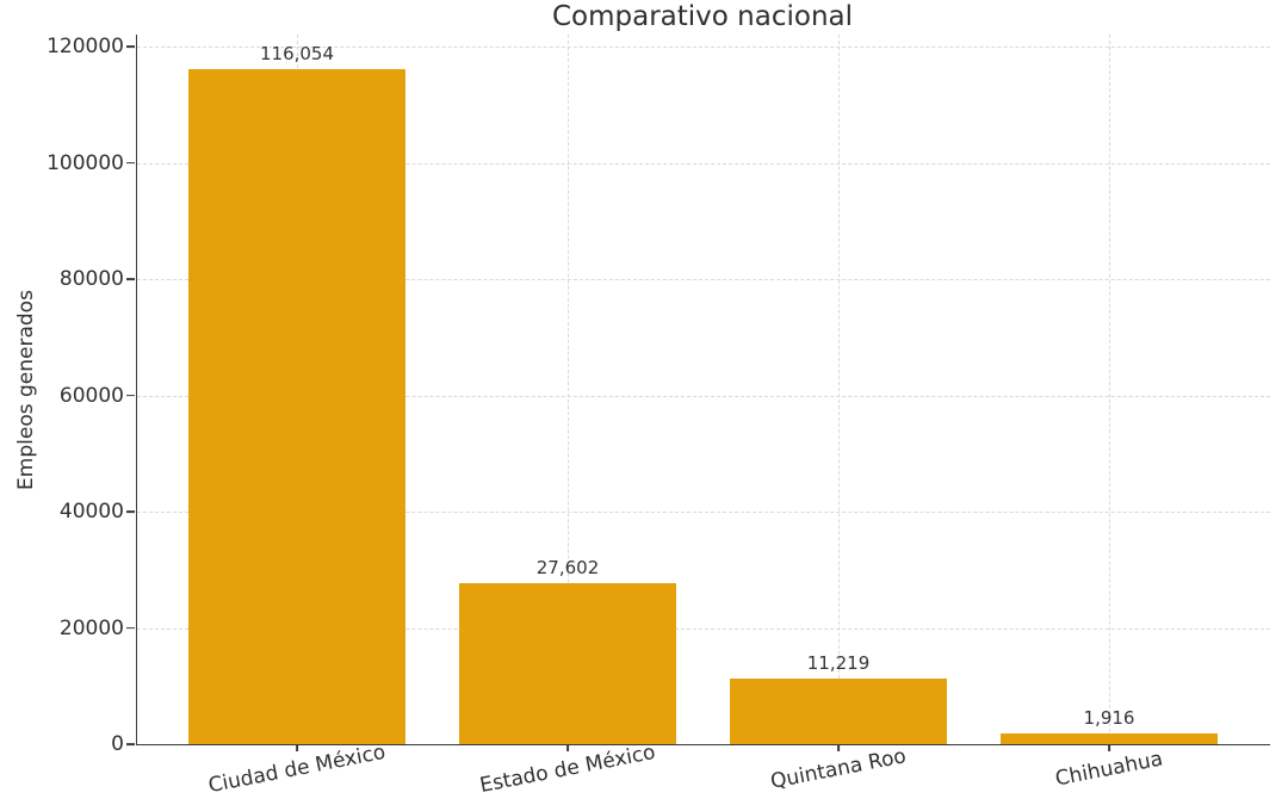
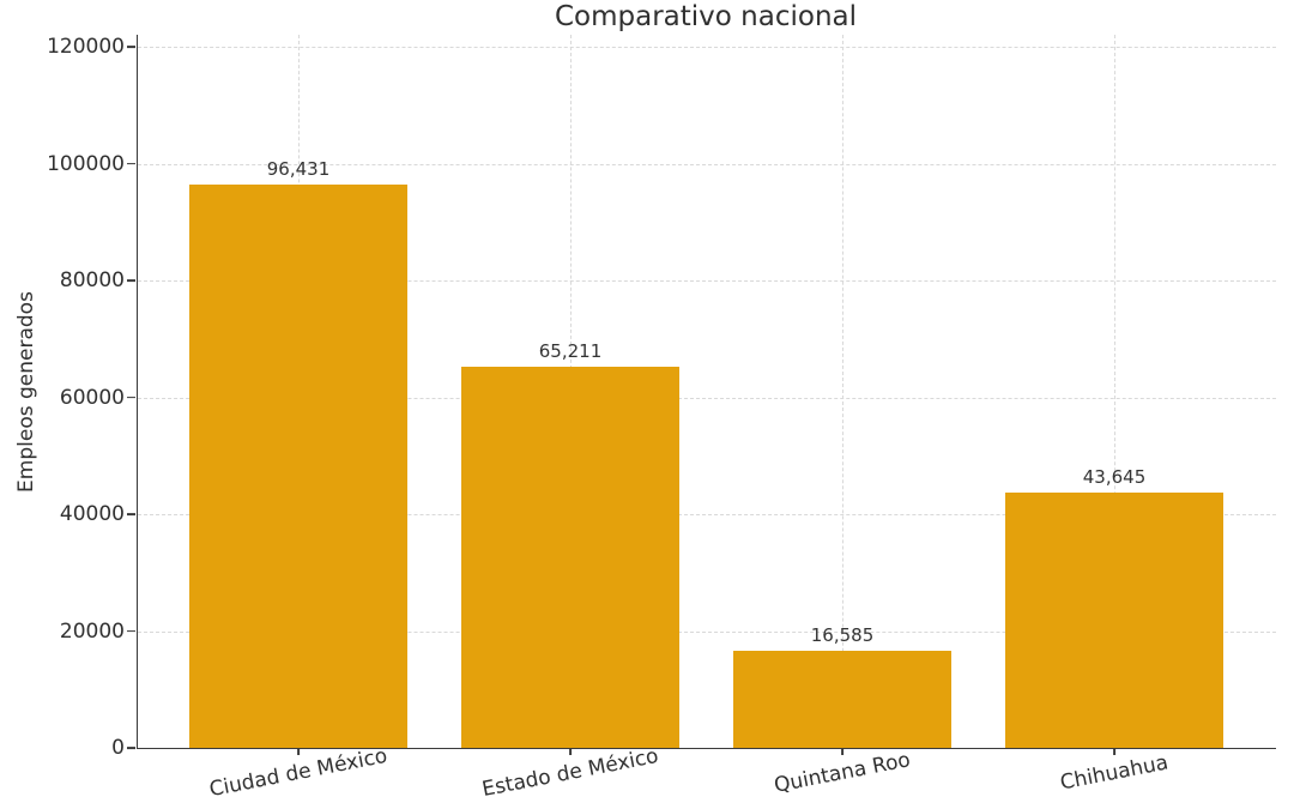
Ciudad de México: 116,054 -> 96,431
Estado de México: 27,602 -> 65,211
Quintana Roo: 11,219 -> 16,585
Chihuahua: 1,916 -> 43,645
